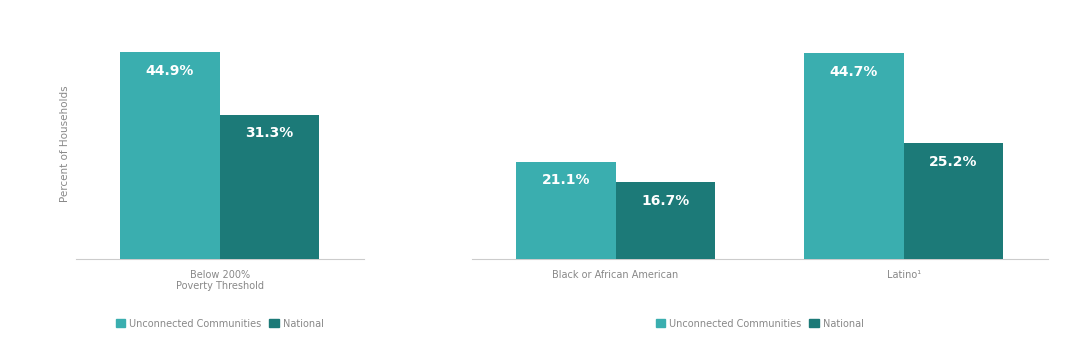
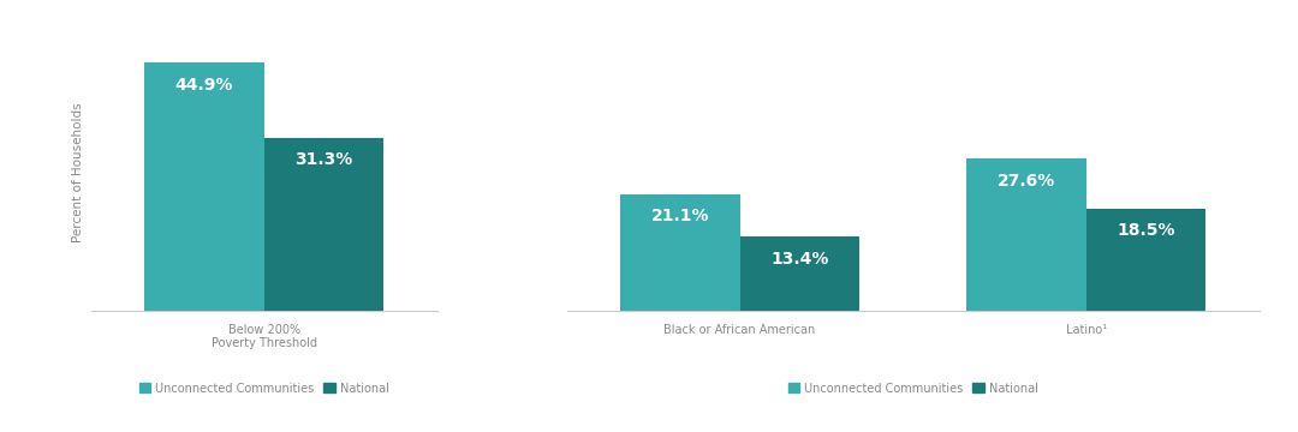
National/Black or African American: 16.7% -> 13.4%
Unconnected Communities/Latino¹: 44.7% -> 27.6%
National/Latino¹: 25.2% -> 18.5%
